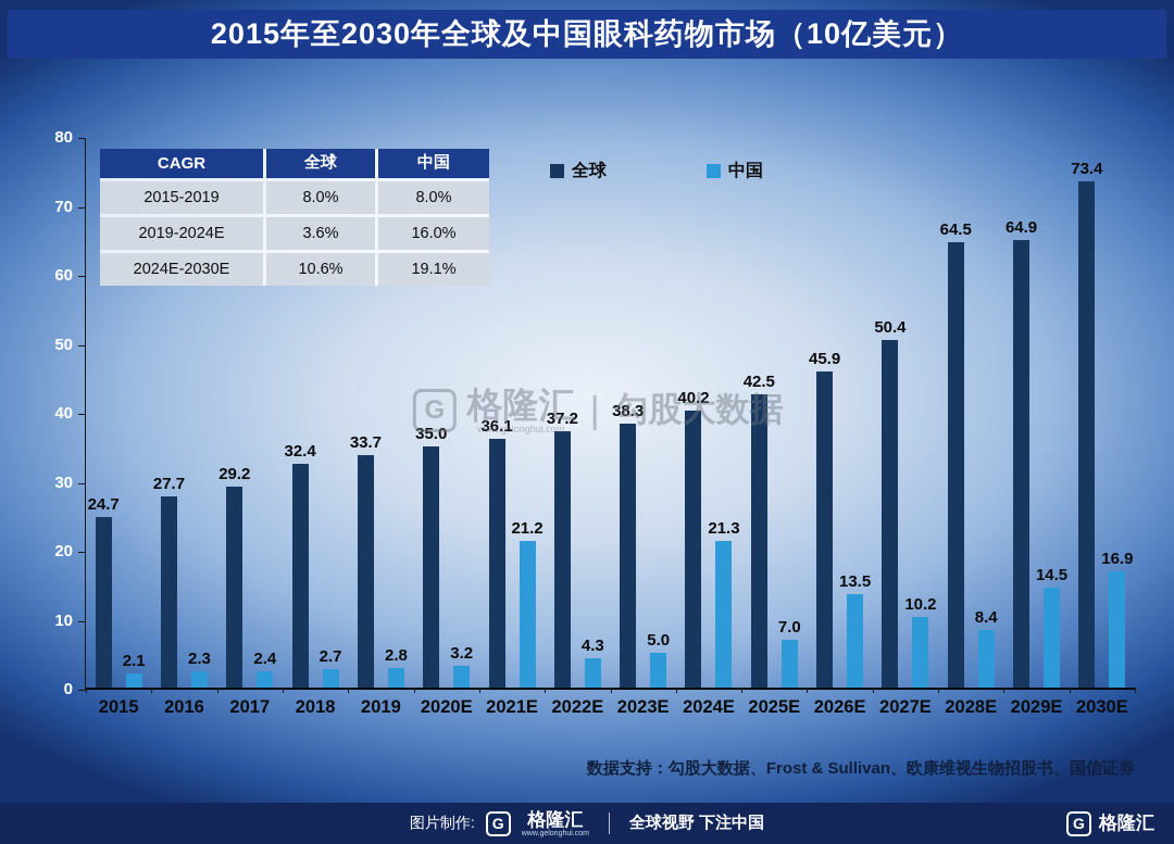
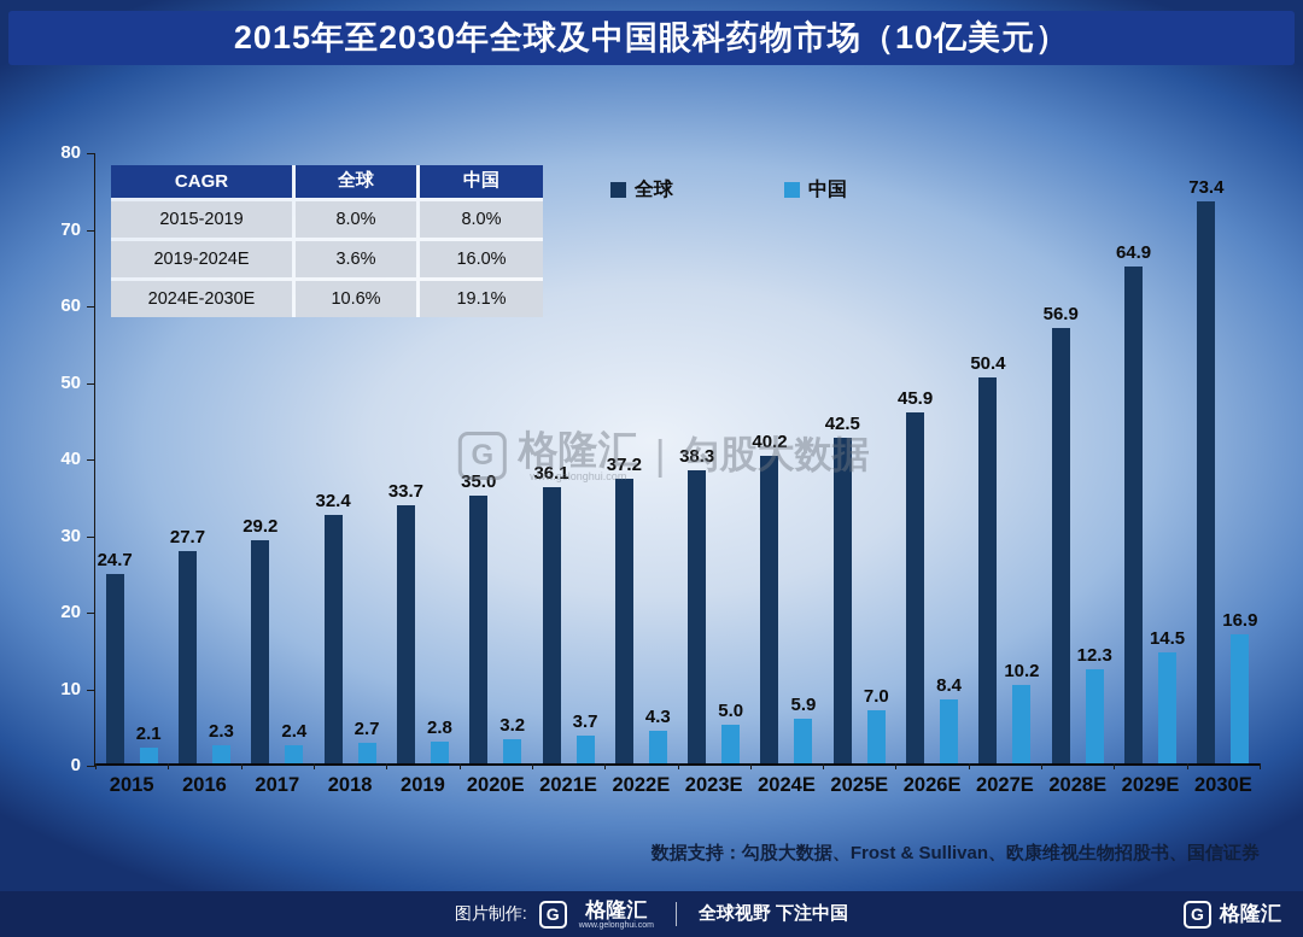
中国/2021E: 21.2 -> 3.7
中国/2024E: 21.3 -> 5.9
中国/2026E: 13.5 -> 8.4
全球/2028E: 64.5 -> 56.9
中国/2028E: 8.4 -> 12.3
